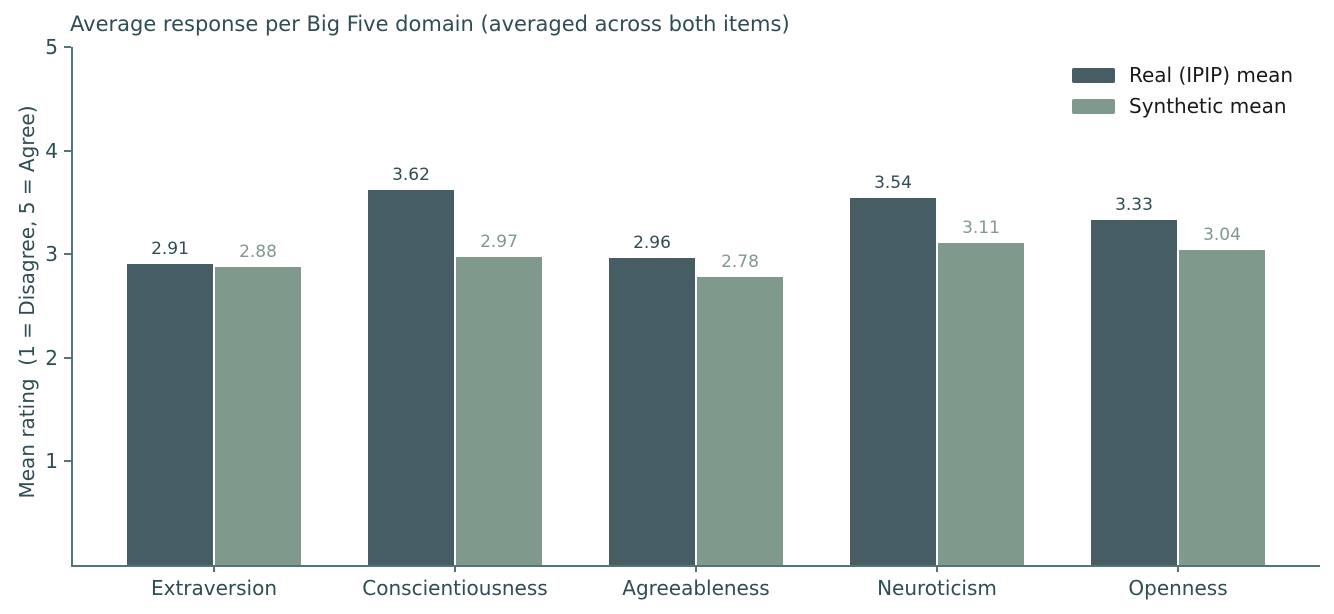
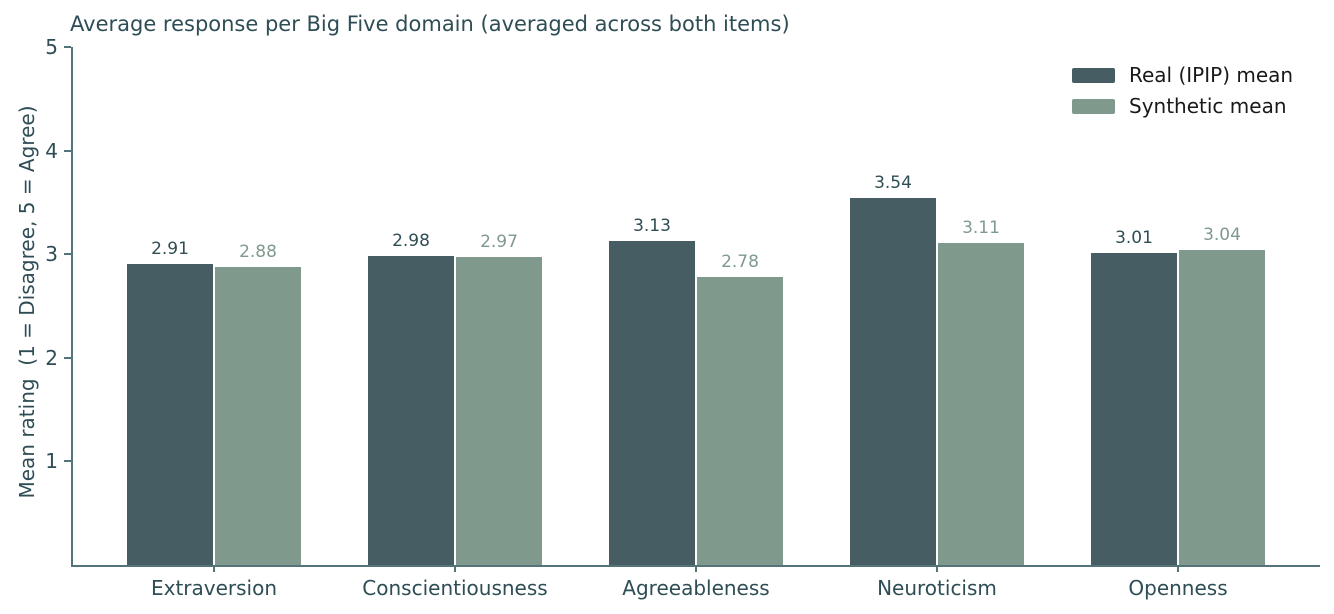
Real (IPIP) mean/Conscientiousness: 3.62 -> 2.98
Real (IPIP) mean/Agreeableness: 2.96 -> 3.13
Real (IPIP) mean/Openness: 3.33 -> 3.01
